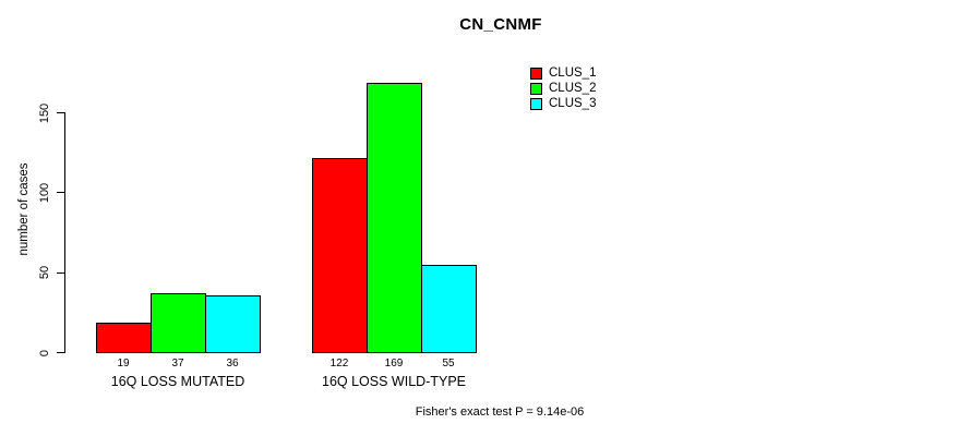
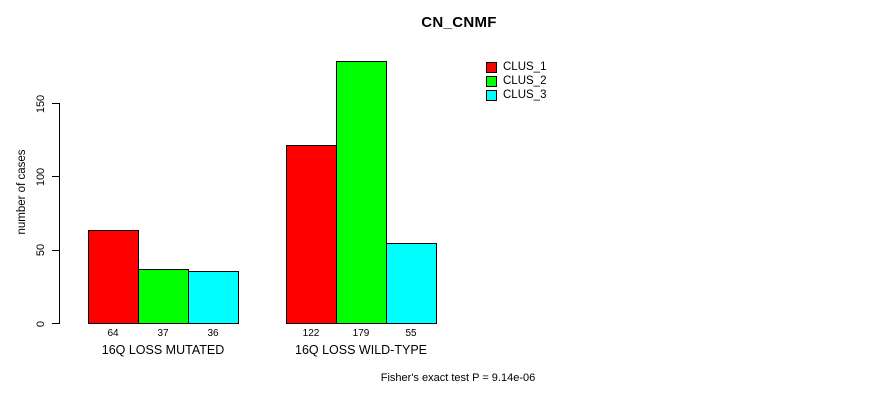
CLUS_1/16Q LOSS MUTATED: 19 -> 64
CLUS_2/16Q LOSS WILD-TYPE: 169 -> 179
